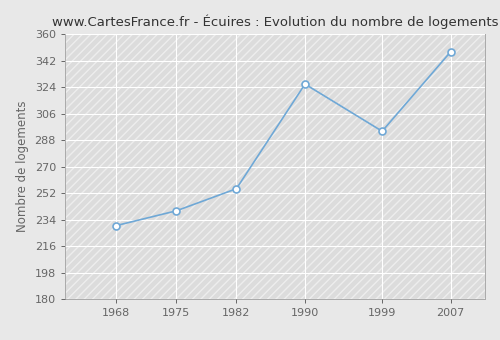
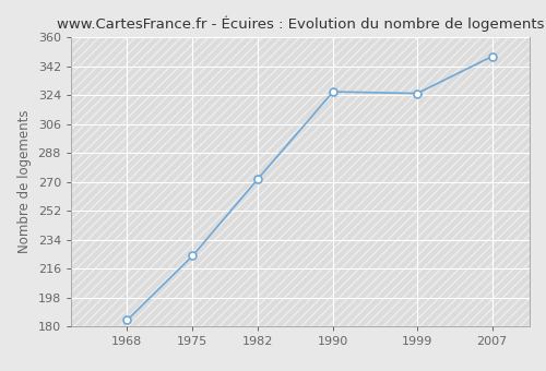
1968: 230 -> 184
1975: 240 -> 224
1982: 255 -> 272
1999: 294 -> 325
